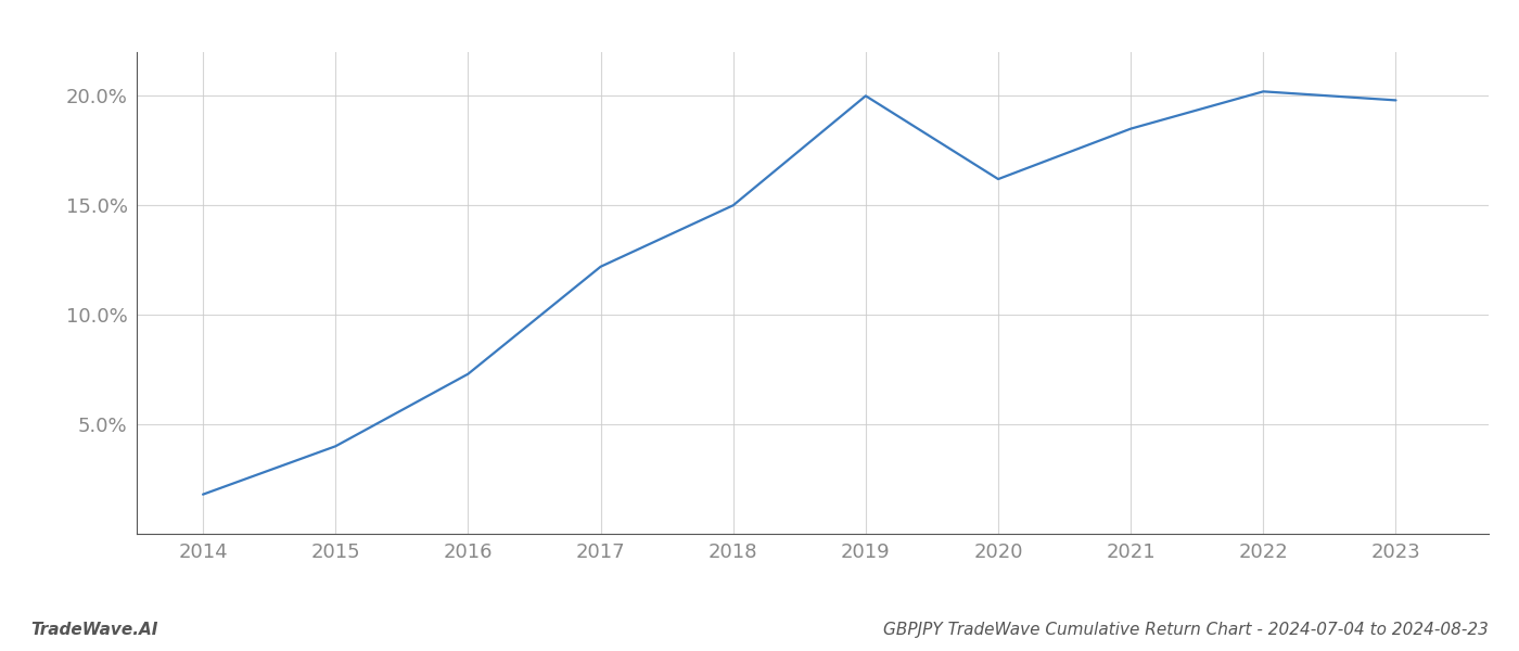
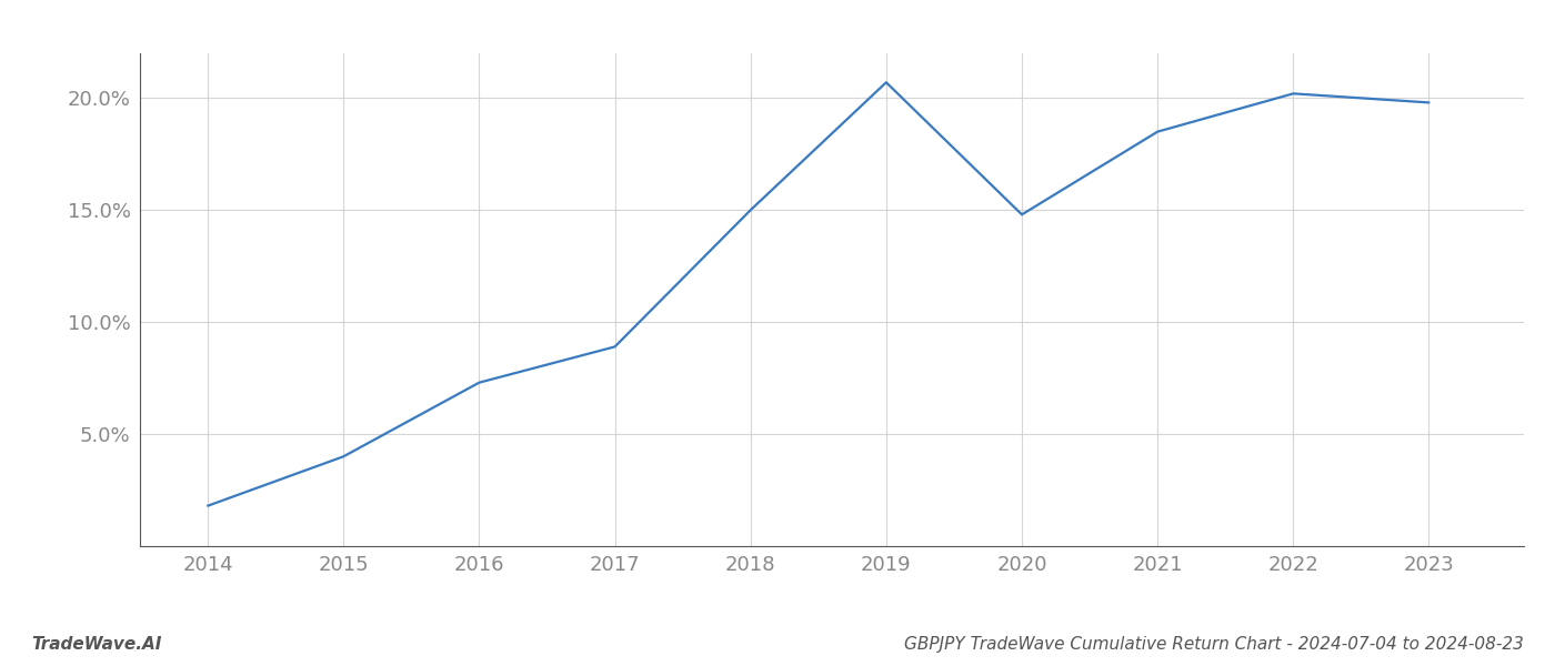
2017: 12.2% -> 8.9%
2019: 20.0% -> 20.7%
2020: 16.2% -> 14.8%
